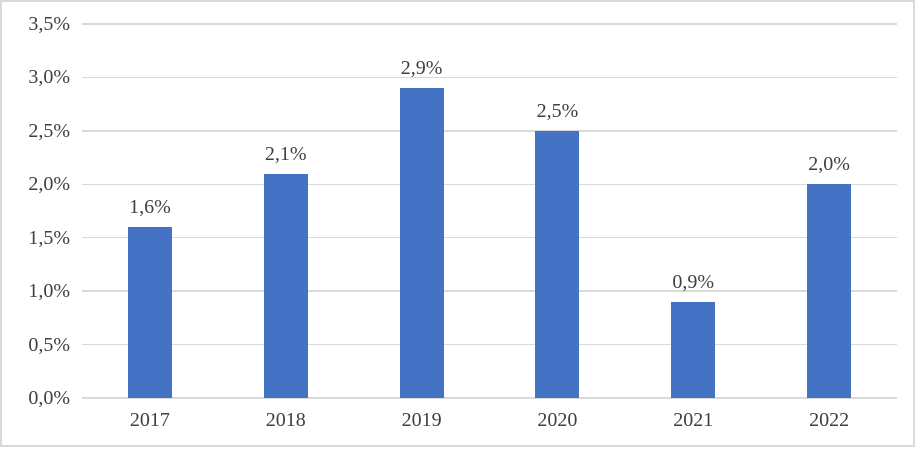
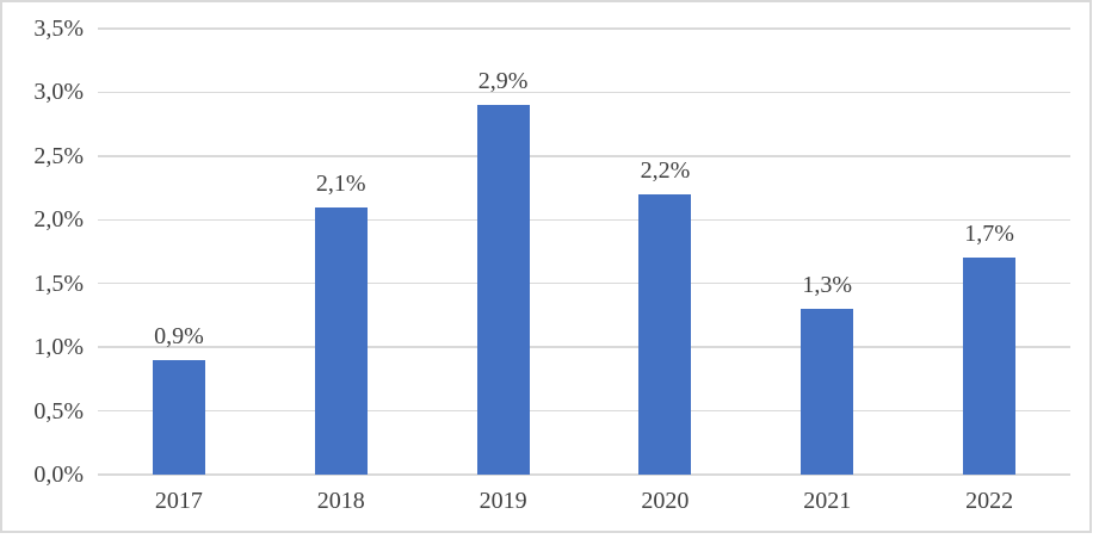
2017: 1,6% -> 0,9%
2020: 2,5% -> 2,2%
2021: 0,9% -> 1,3%
2022: 2,0% -> 1,7%
